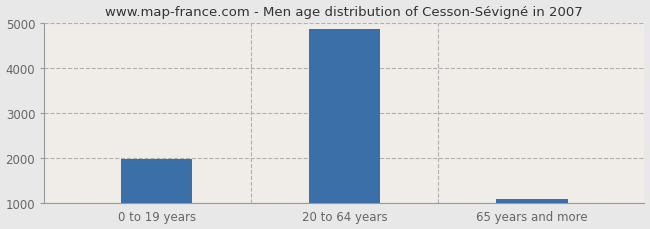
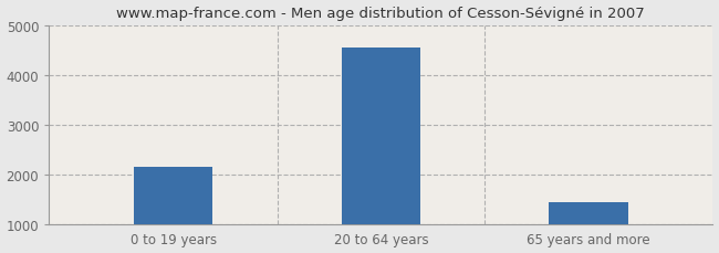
0 to 19 years: 1970 -> 2150
20 to 64 years: 4870 -> 4550
65 years and more: 1080 -> 1450
